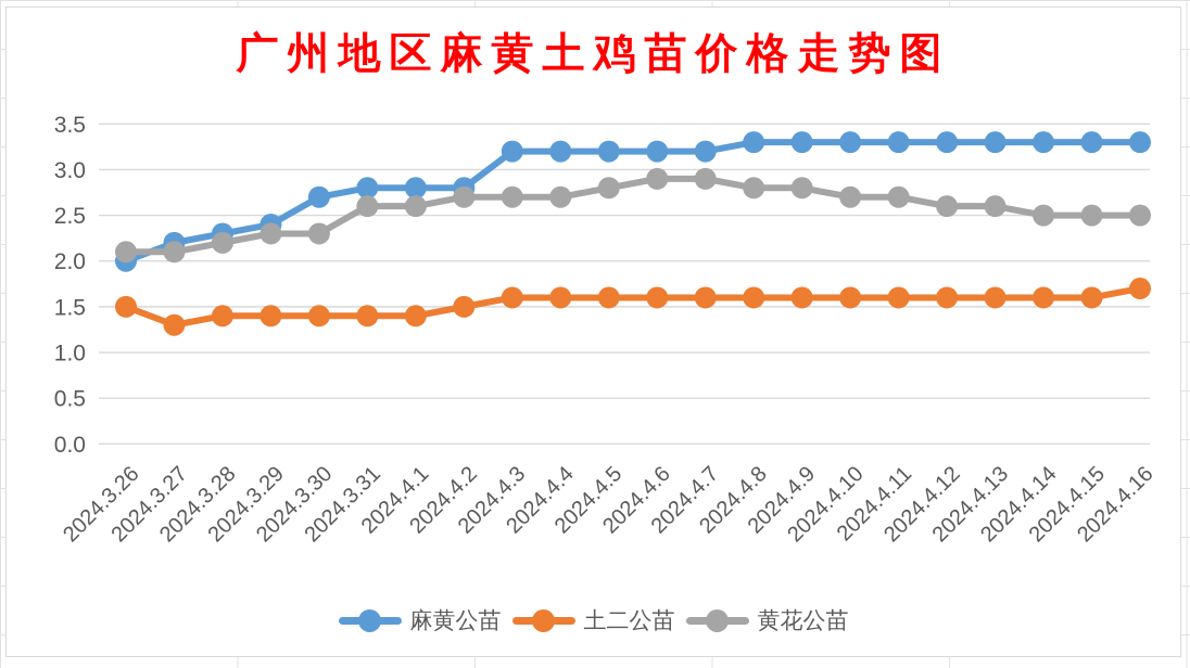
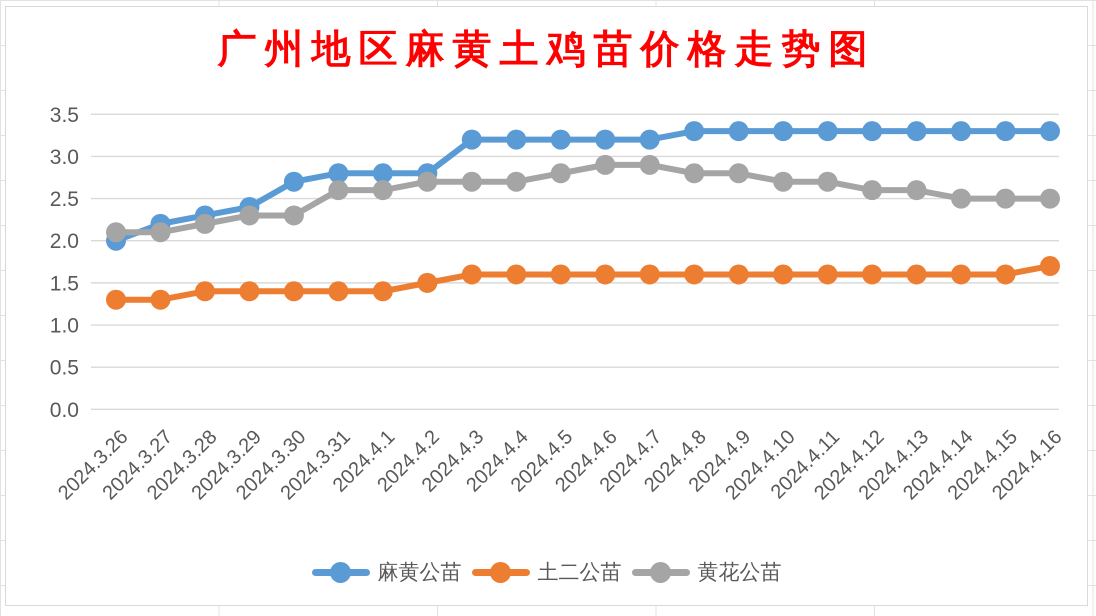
土二公苗/2024.3.26: 1.5 -> 1.3
